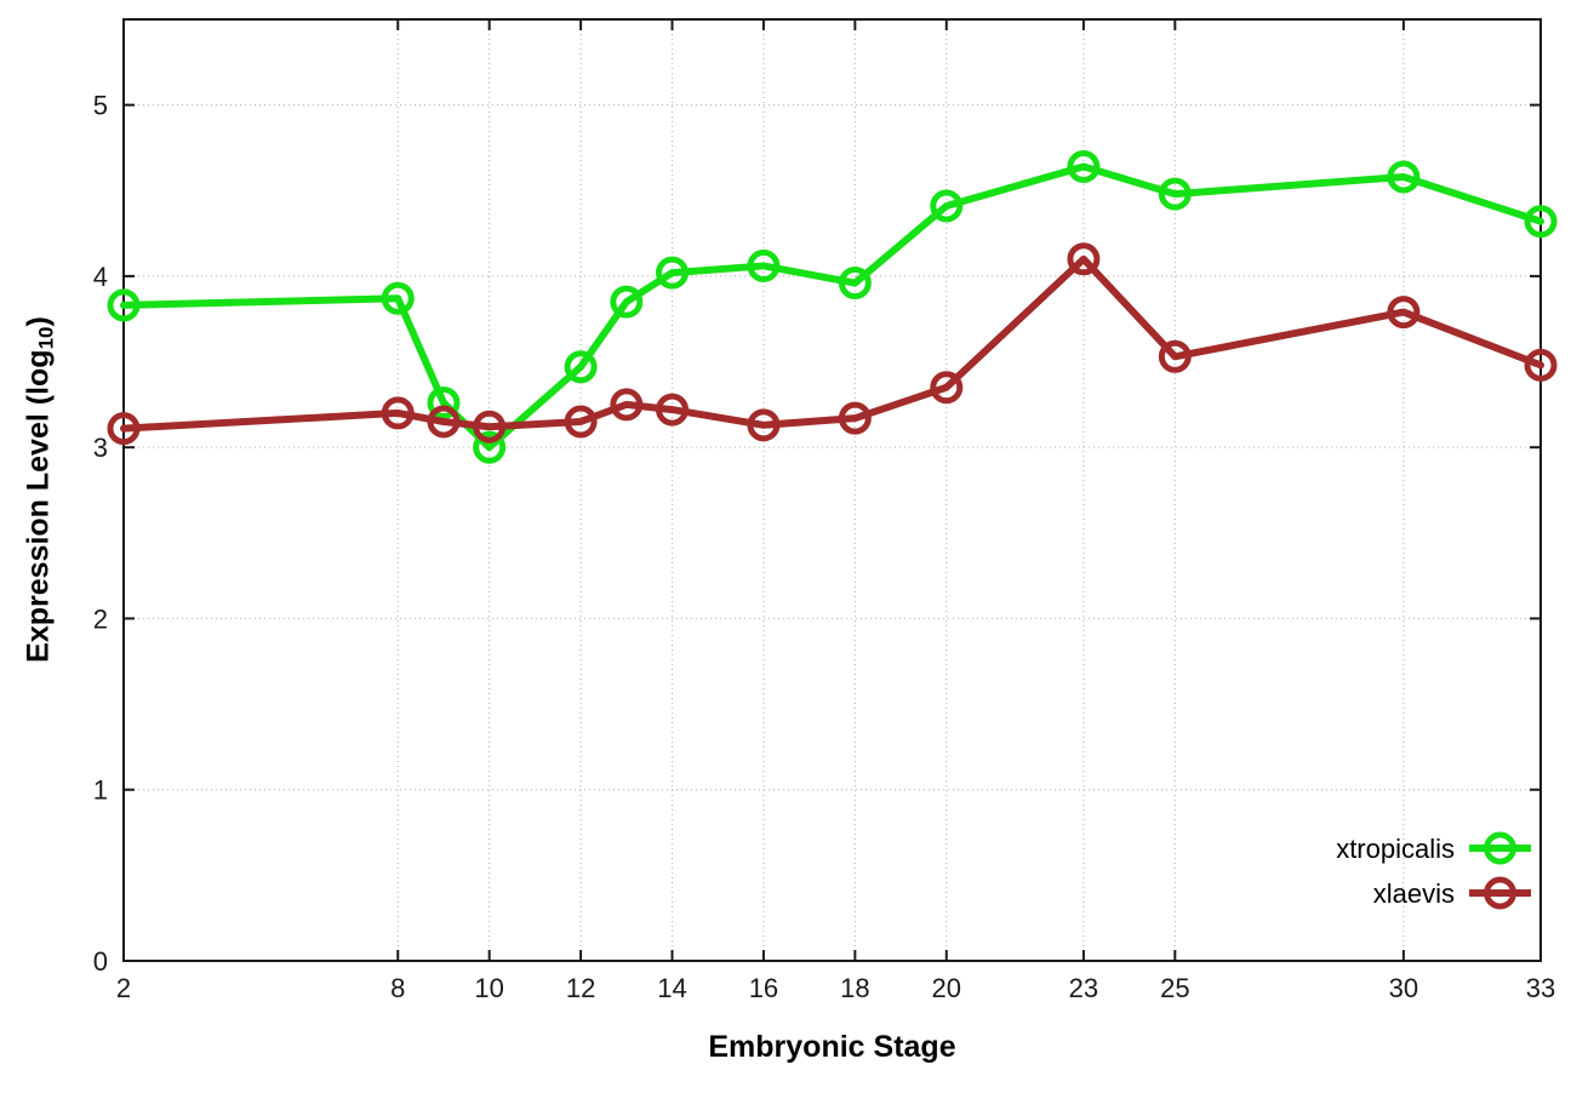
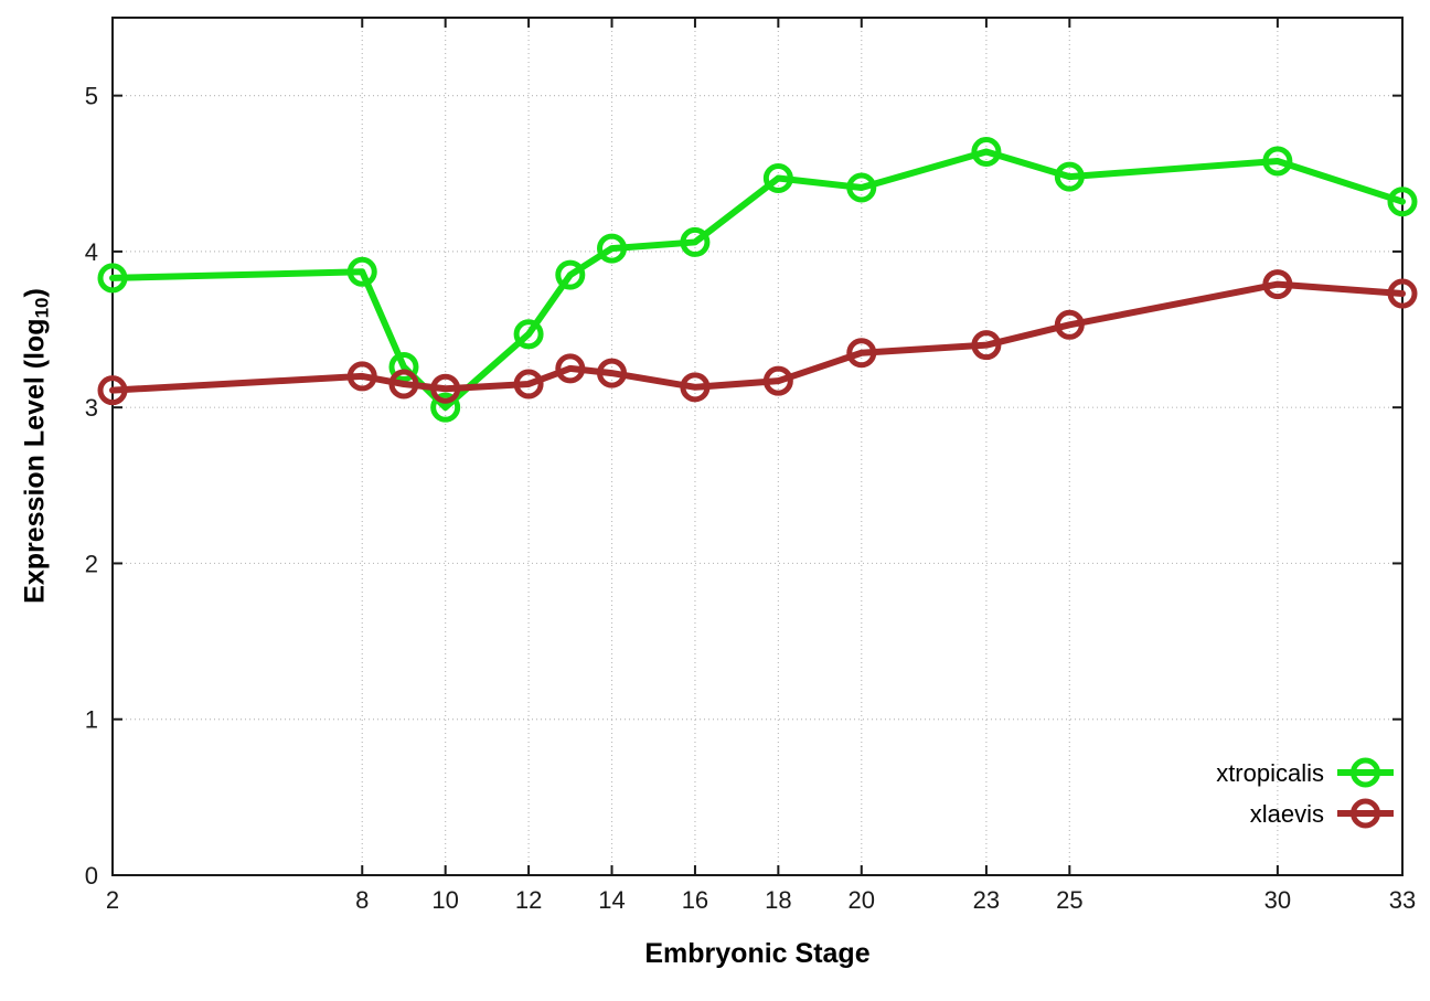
xtropicalis/18: 3.96 -> 4.47
xlaevis/23: 4.10 -> 3.40
xlaevis/33: 3.48 -> 3.73
